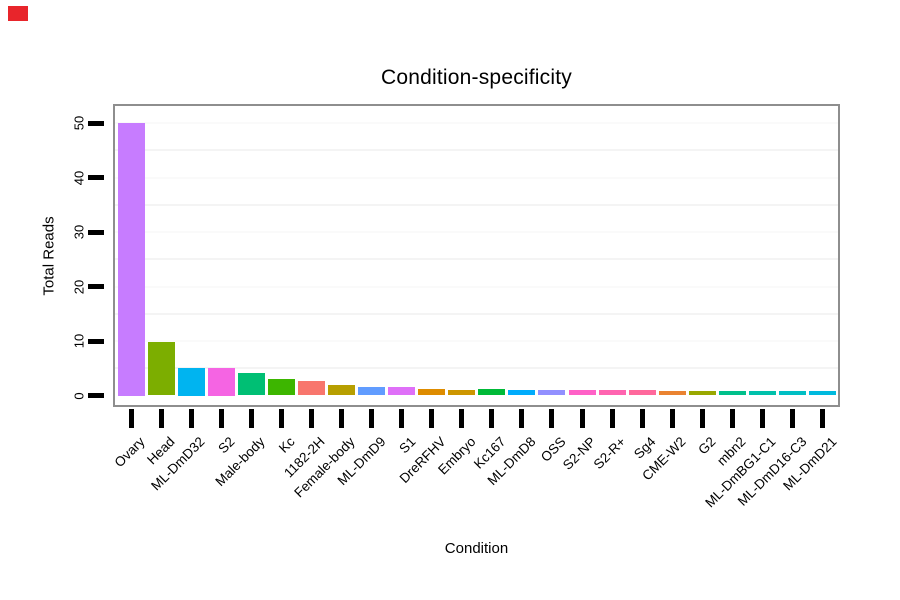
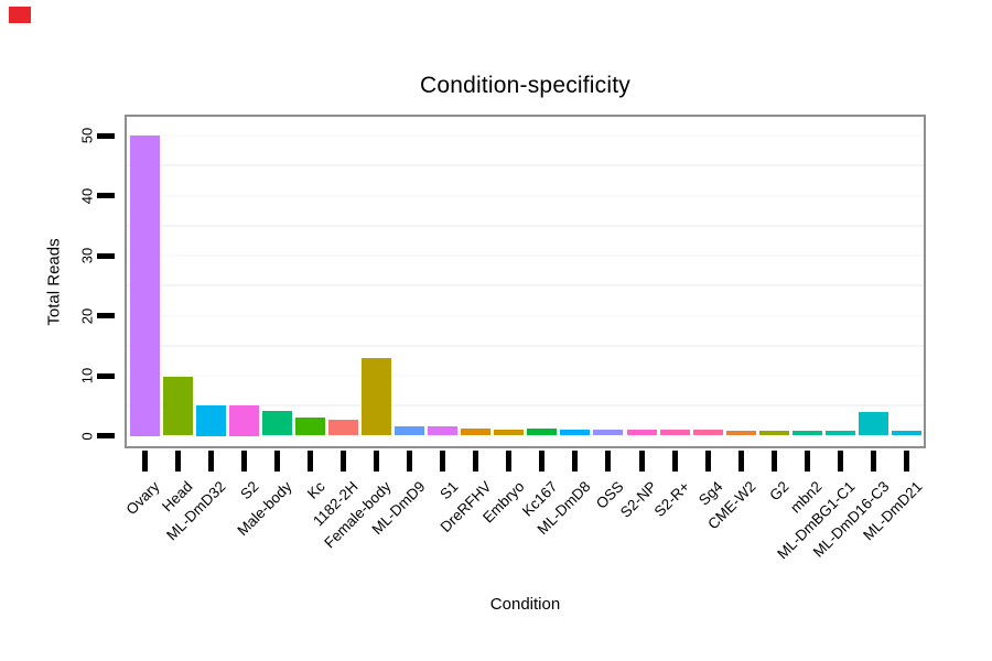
Female-body: 2 -> 13
ML-DmD16-C3: 1 -> 4
